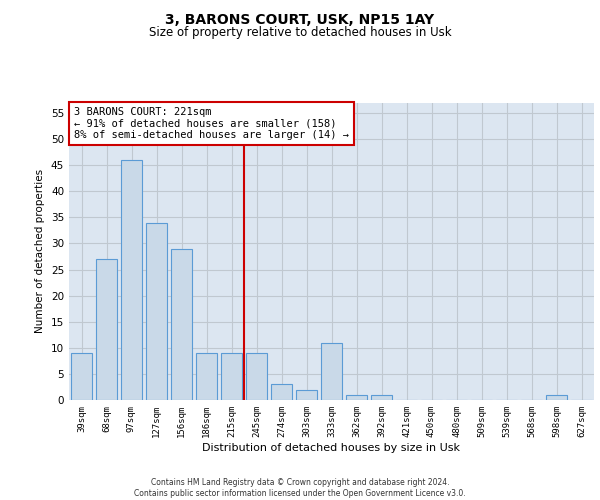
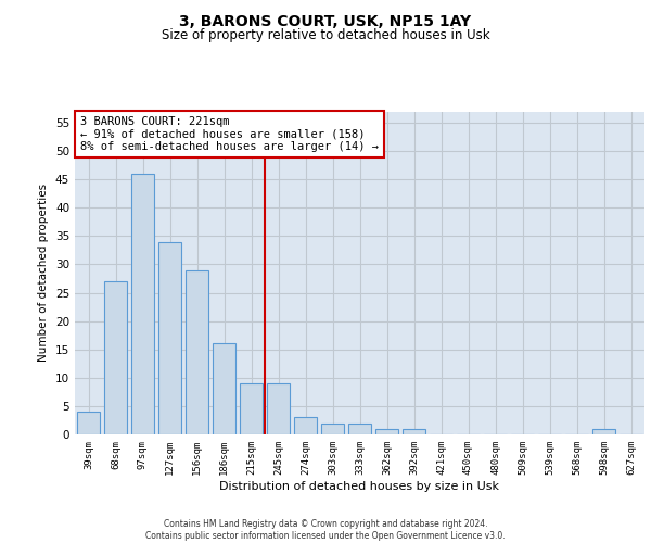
39sqm: 9 -> 4
186sqm: 9 -> 16
333sqm: 11 -> 2
